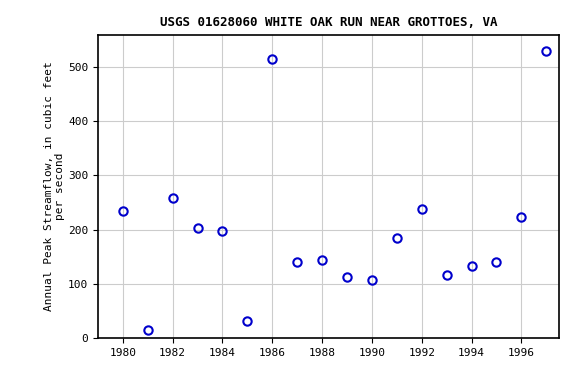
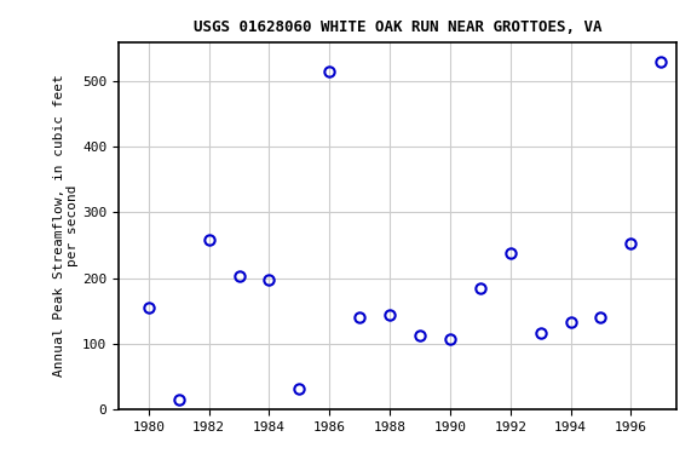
1980: 234 -> 155
1996: 224 -> 252
